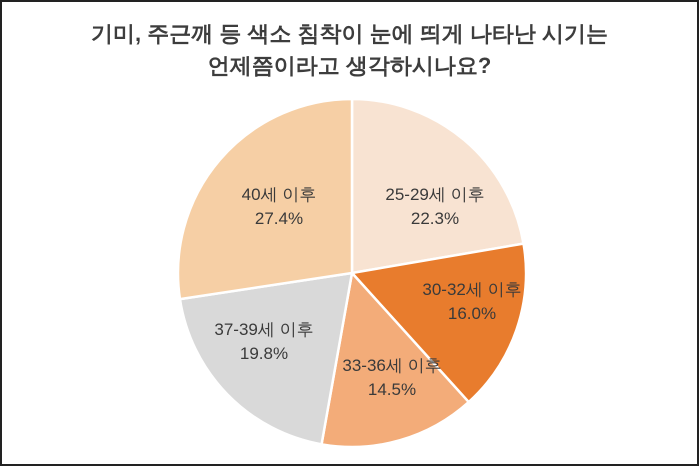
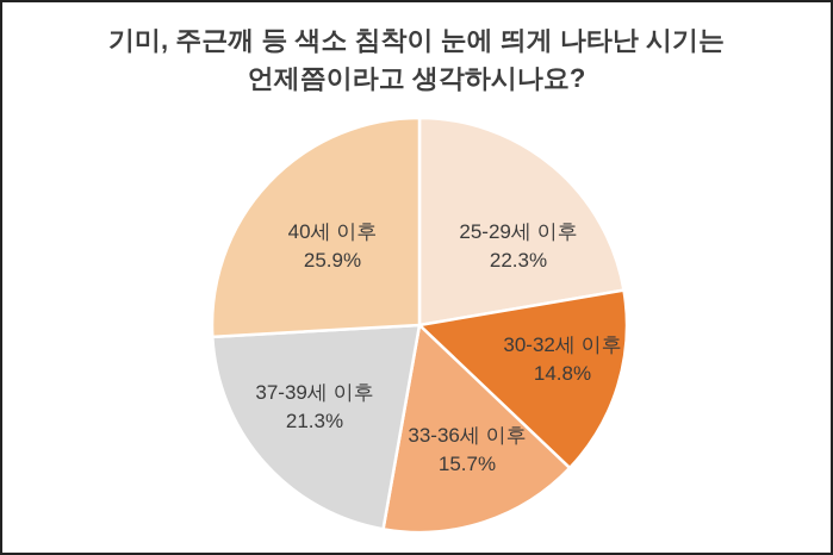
30-32세 이후: 16.0% -> 14.8%
33-36세 이후: 14.5% -> 15.7%
37-39세 이후: 19.8% -> 21.3%
40세 이후: 27.4% -> 25.9%
